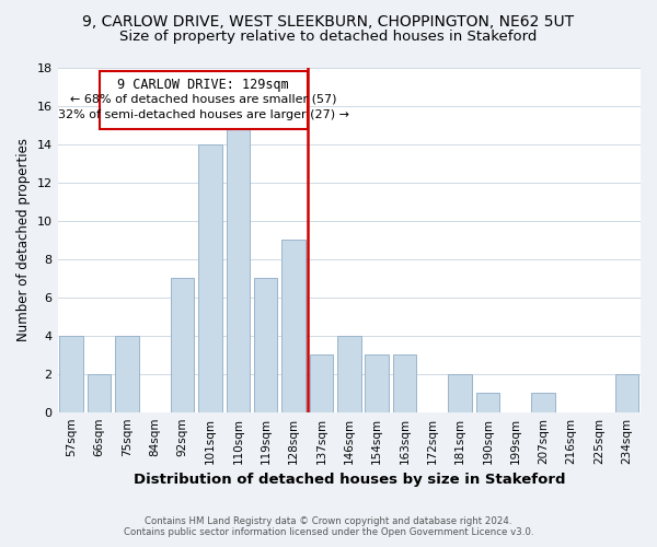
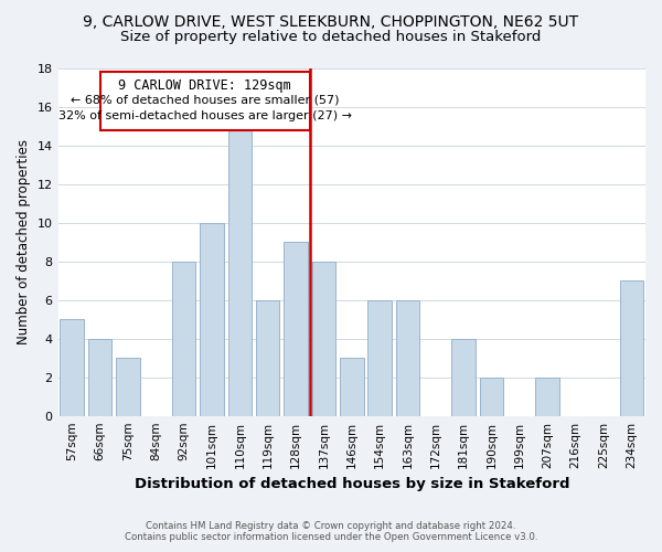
57sqm: 4 -> 5
66sqm: 2 -> 4
75sqm: 4 -> 3
92sqm: 7 -> 8
101sqm: 14 -> 10
119sqm: 7 -> 6
137sqm: 3 -> 8
146sqm: 4 -> 3
154sqm: 3 -> 6
163sqm: 3 -> 6
181sqm: 2 -> 4
190sqm: 1 -> 2
207sqm: 1 -> 2
234sqm: 2 -> 7
